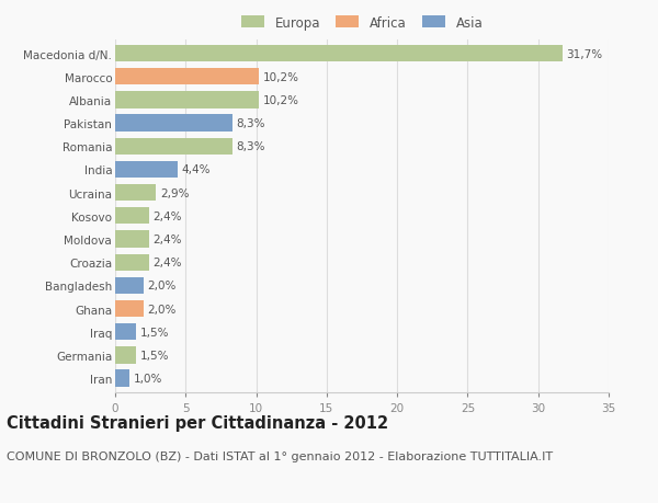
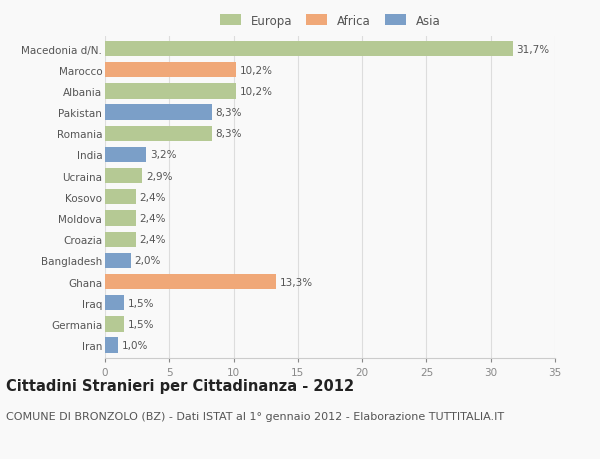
India: 4,4% -> 3,2%
Ghana: 2,0% -> 13,3%
